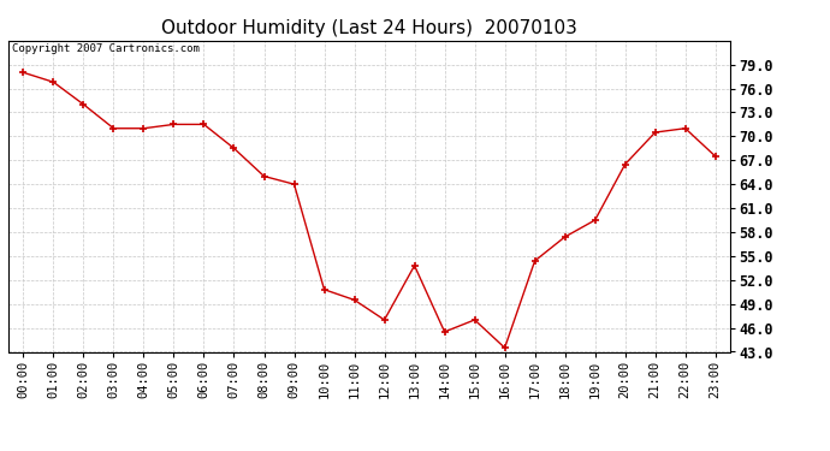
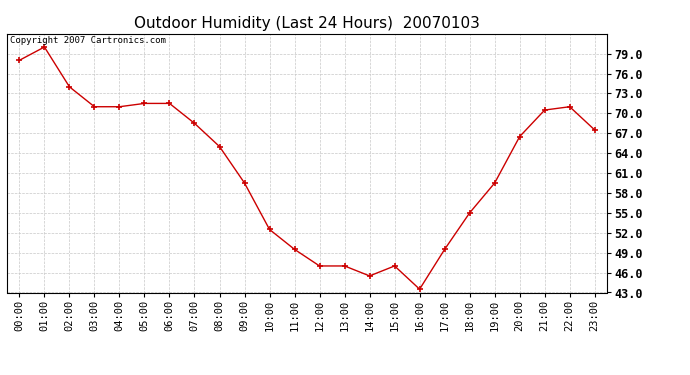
01:00: 76.8 -> 80.0
09:00: 64.0 -> 59.5
10:00: 50.8 -> 52.5
13:00: 53.8 -> 47.0
17:00: 54.4 -> 49.5
18:00: 57.4 -> 55.0
